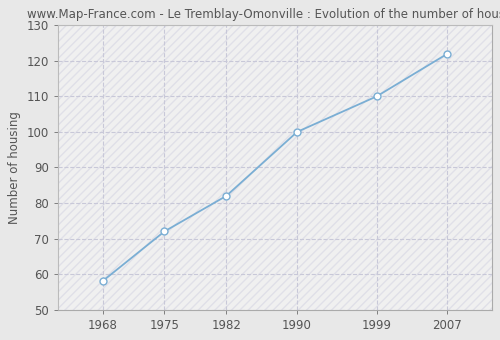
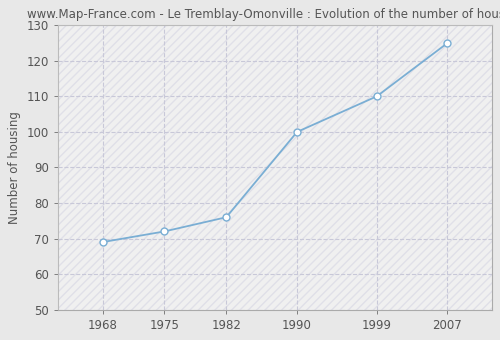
1968: 58 -> 69
1982: 82 -> 76
2007: 122 -> 125
